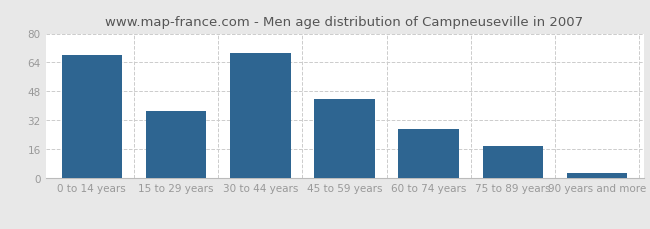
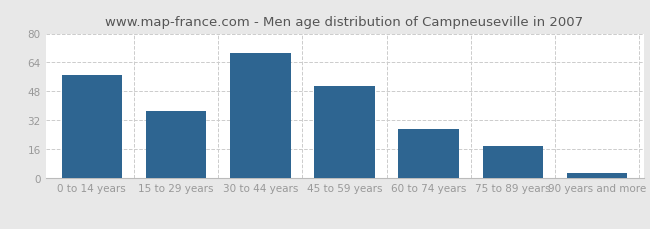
0 to 14 years: 68 -> 57
45 to 59 years: 44 -> 51
